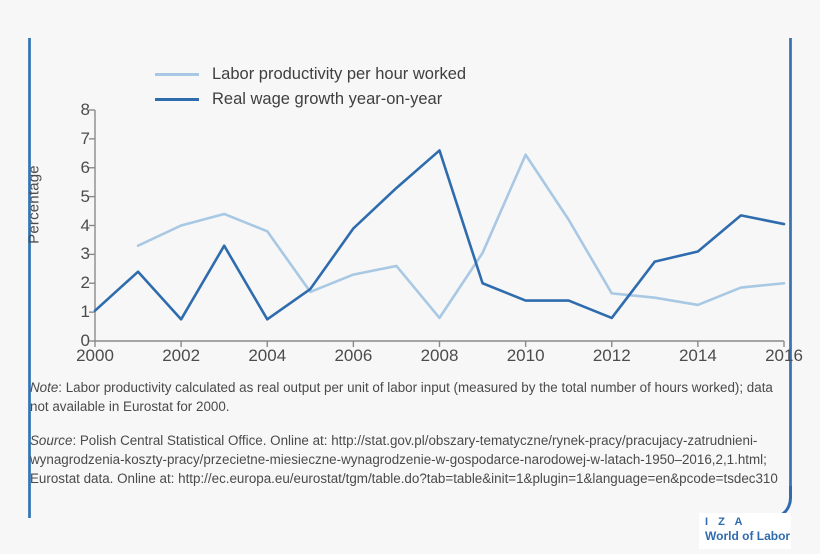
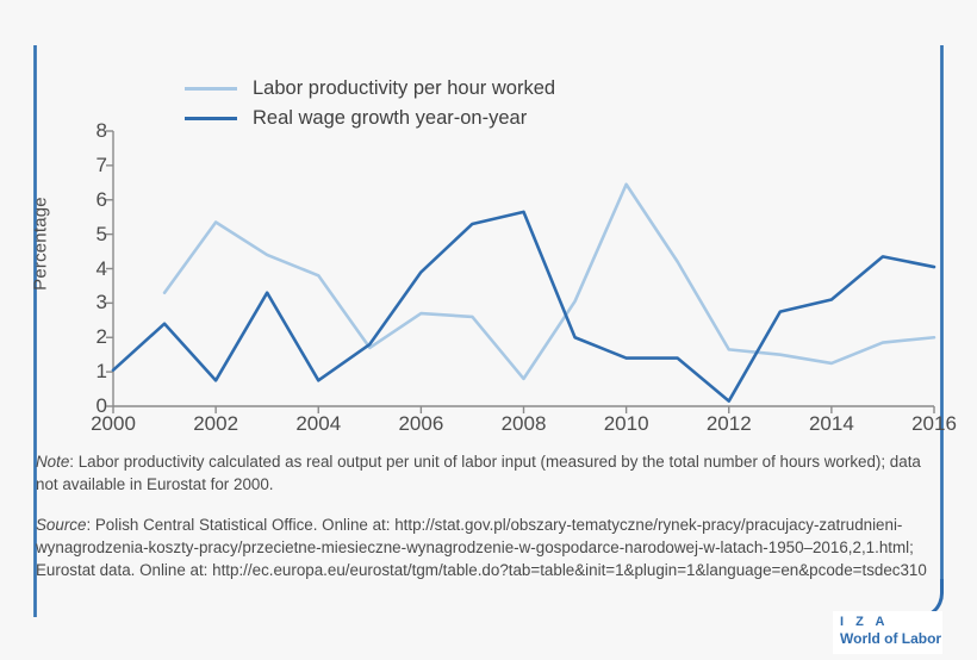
Labor productivity per hour worked/2002: 4.0 -> 5.3
Labor productivity per hour worked/2006: 2.3 -> 2.7
Real wage growth year-on-year/2008: 6.6 -> 5.7
Real wage growth year-on-year/2012: 0.8 -> 0.1
